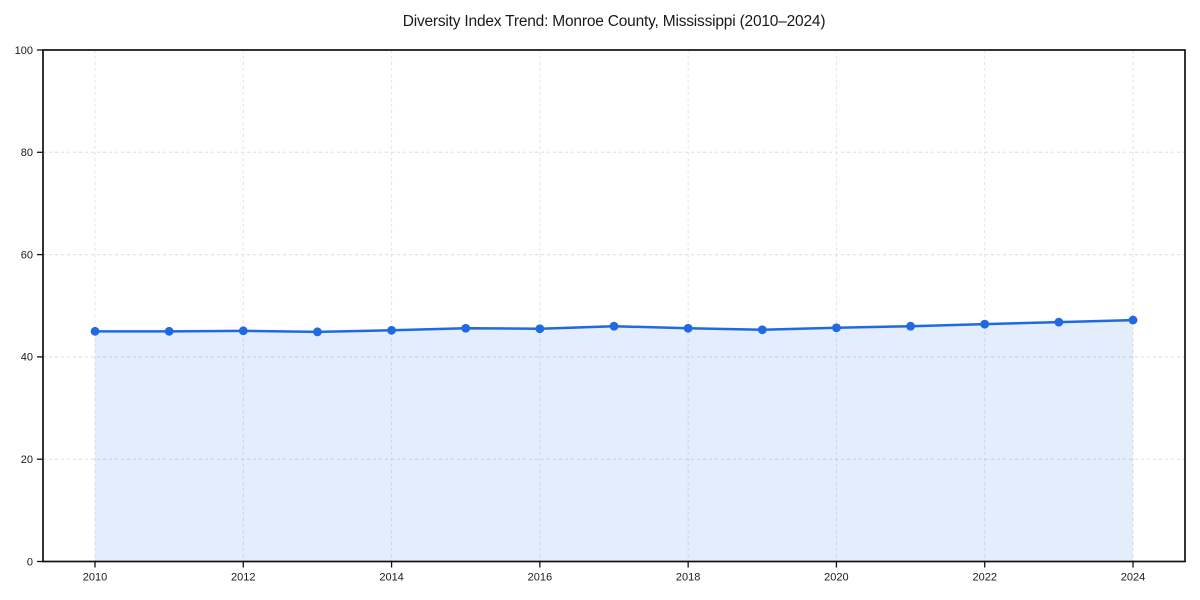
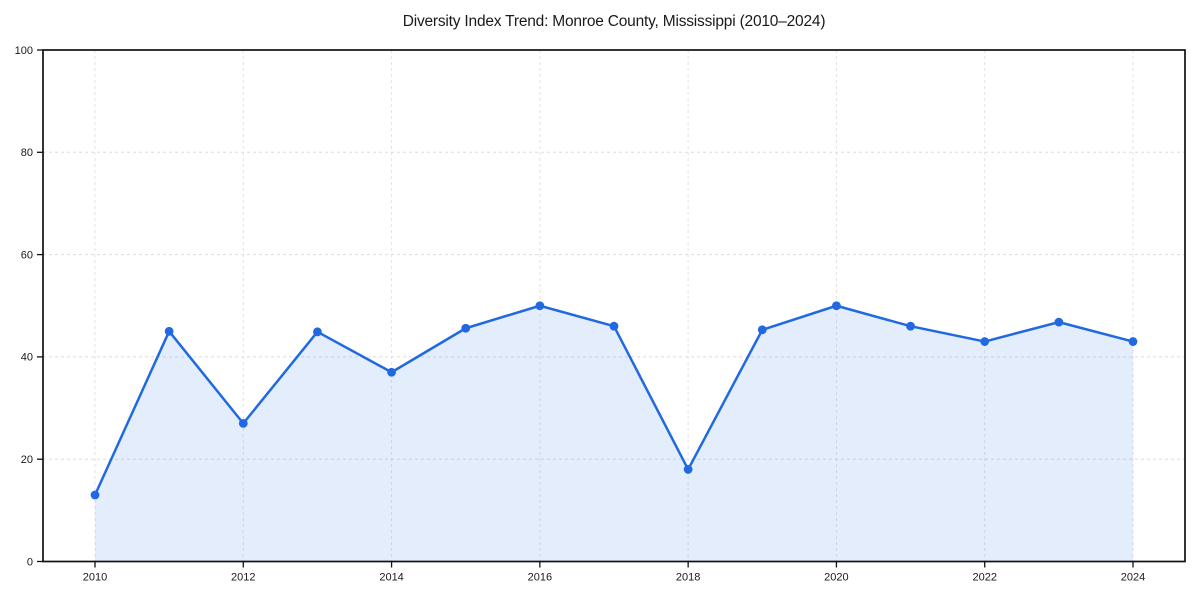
2010: 45 -> 13
2012: 45 -> 27
2014: 45 -> 37
2016: 46 -> 50
2018: 46 -> 18
2020: 46 -> 50
2022: 46 -> 43
2024: 47 -> 43
